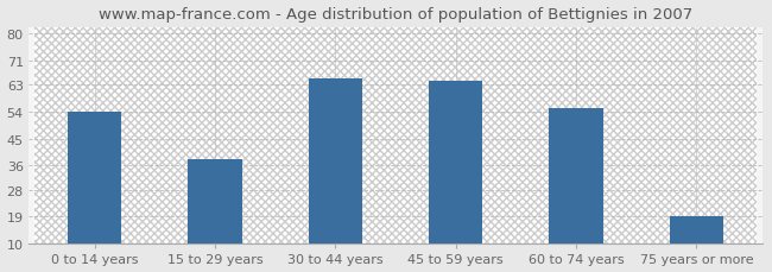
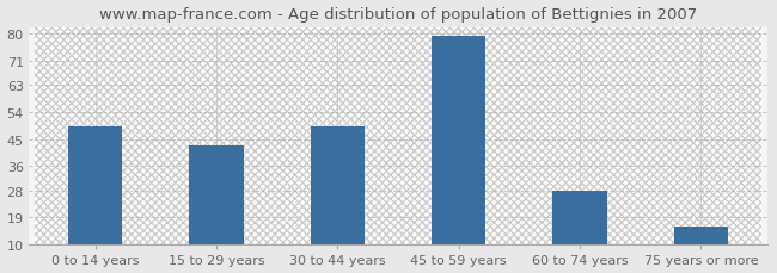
0 to 14 years: 54 -> 49
15 to 29 years: 38 -> 43
30 to 44 years: 65 -> 49
45 to 59 years: 64 -> 79
60 to 74 years: 55 -> 28
75 years or more: 19 -> 16
